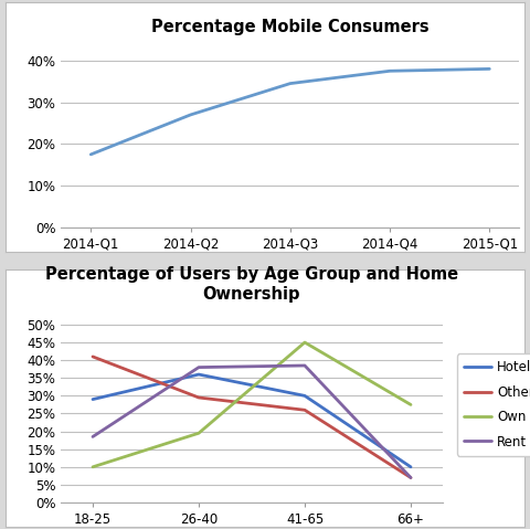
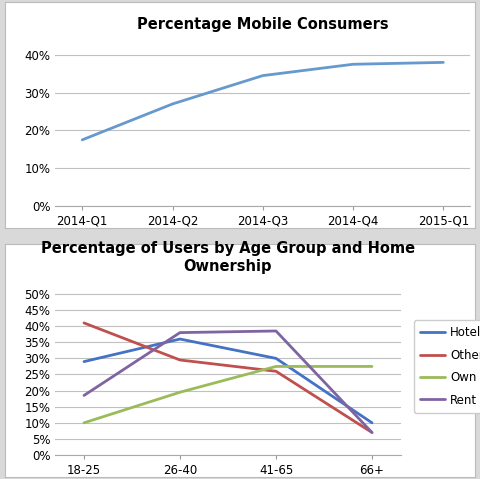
Percentage of Users by Age Group and Home Ownership/Own/41-65: 45.0% -> 27.5%
